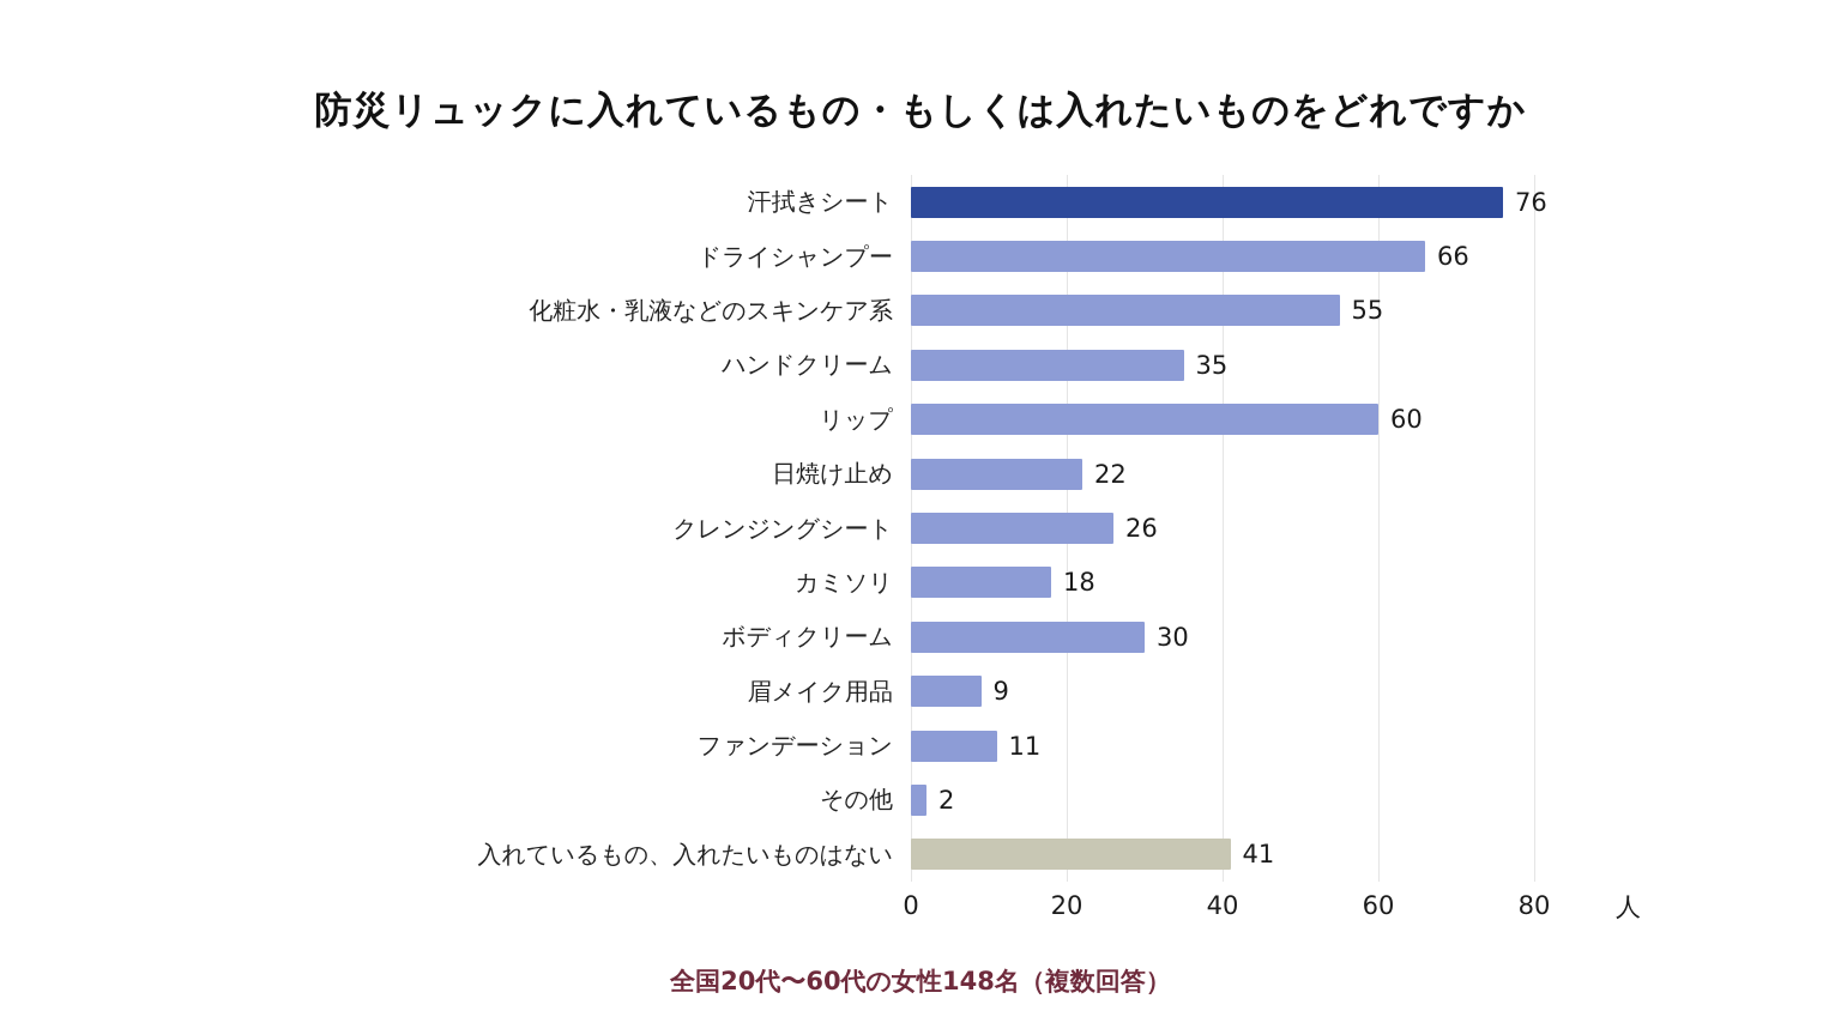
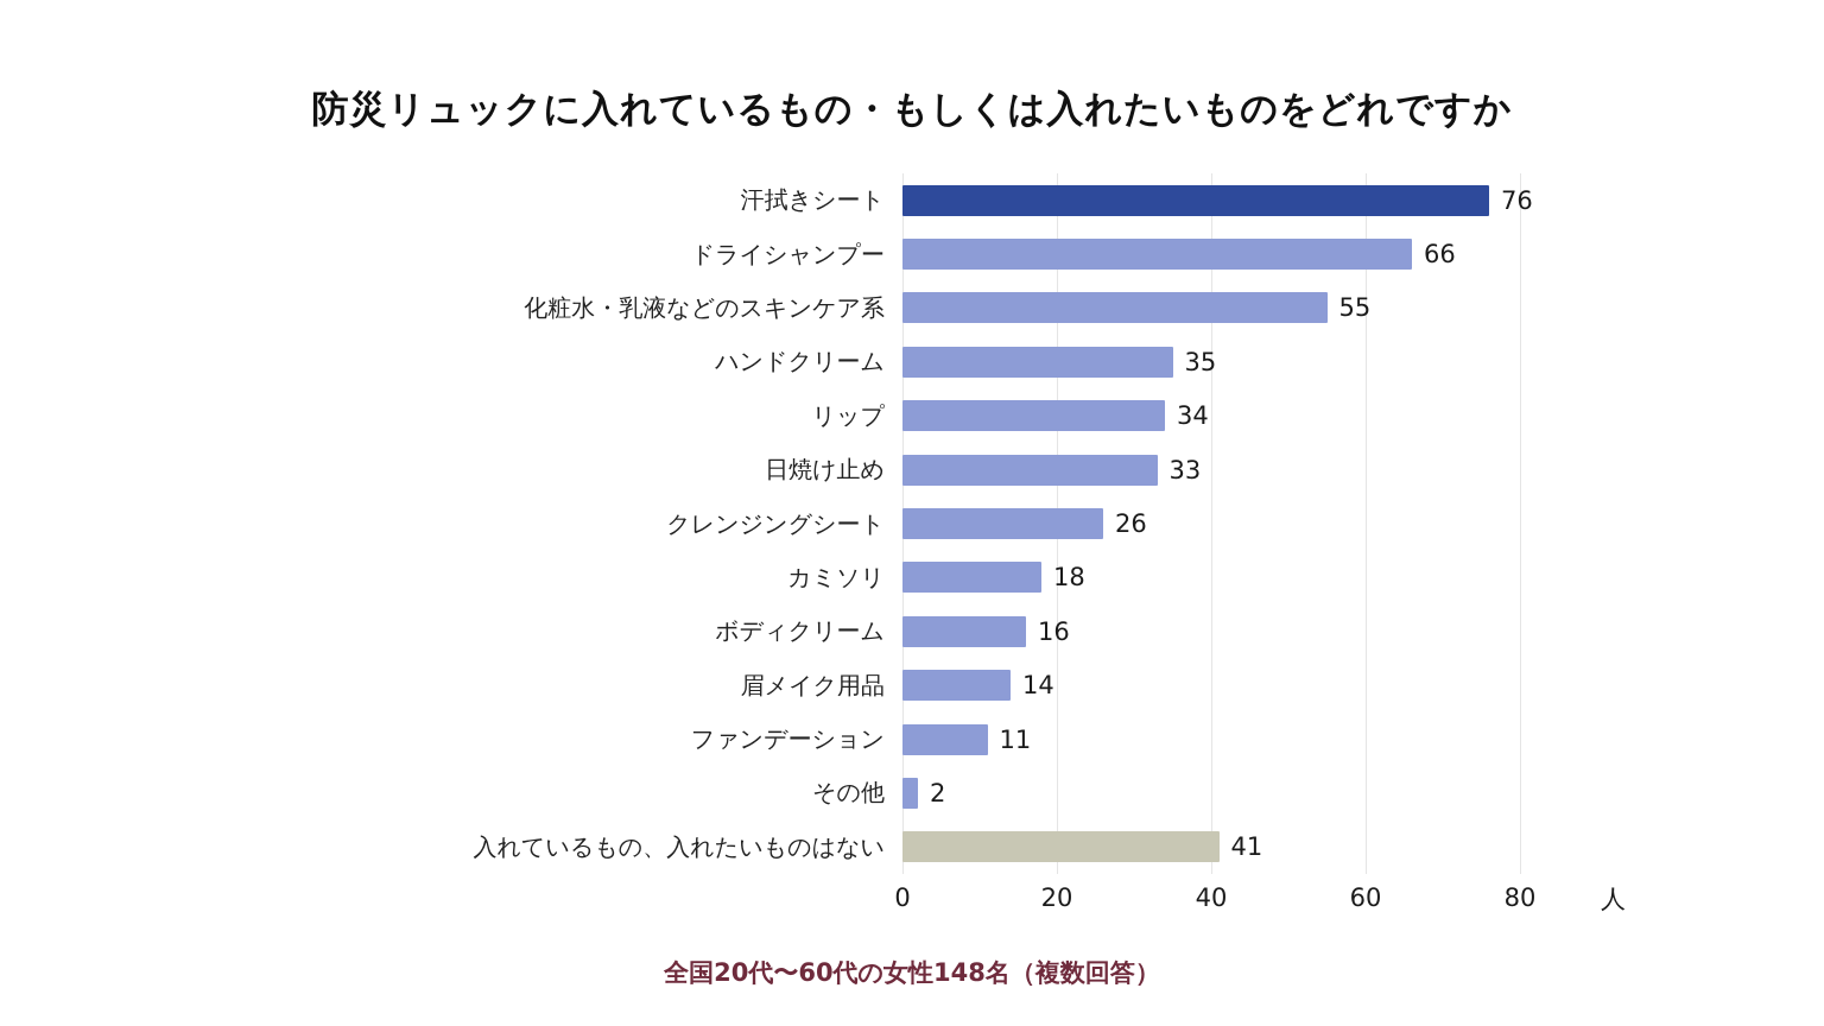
リップ: 60 -> 34
日焼け止め: 22 -> 33
ボディクリーム: 30 -> 16
眉メイク用品: 9 -> 14
